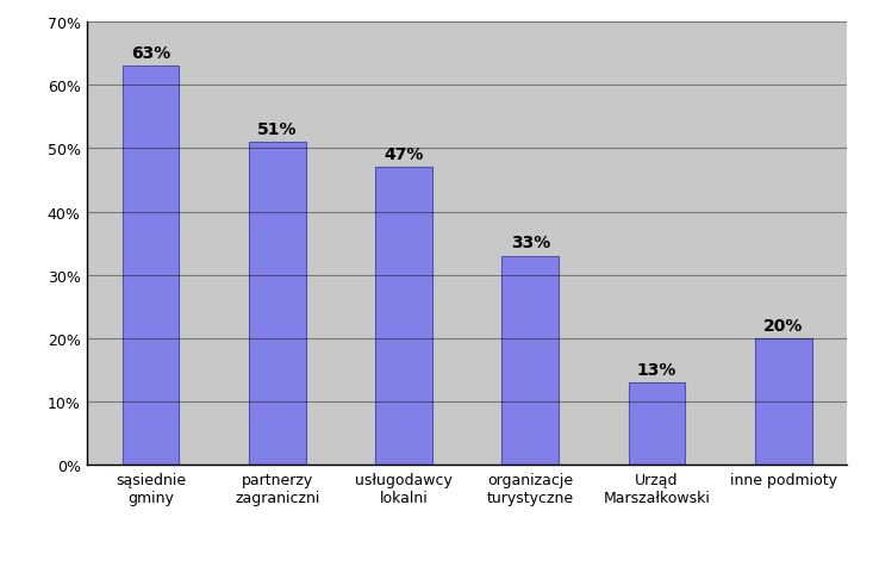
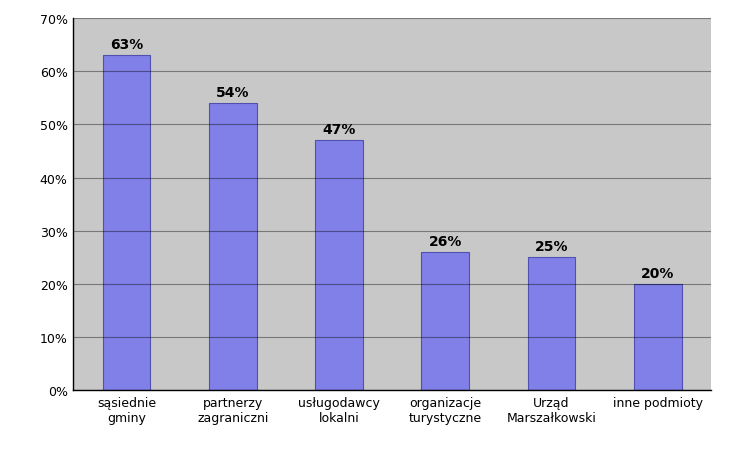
partnerzy zagraniczni: 51% -> 54%
organizacje turystyczne: 33% -> 26%
Urząd Marszałkowski: 13% -> 25%
